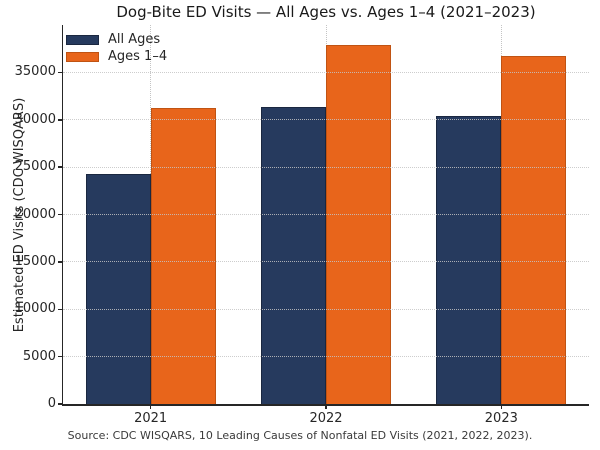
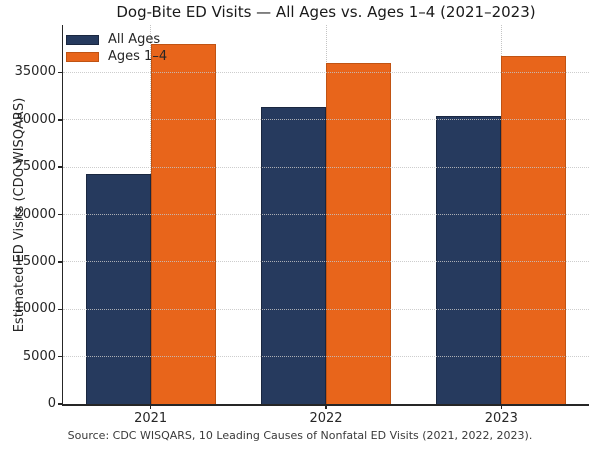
Ages 1–4/2021: 31000 -> 38000
Ages 1–4/2022: 38000 -> 36000
